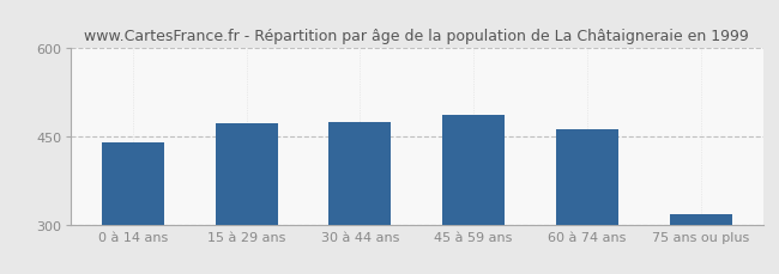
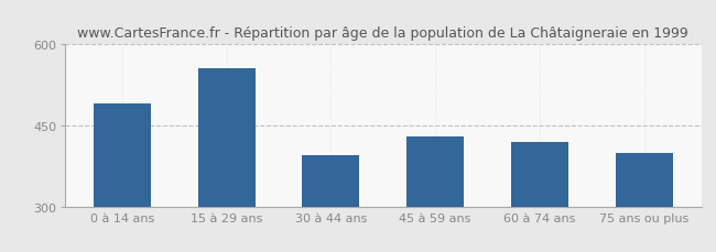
0 à 14 ans: 440 -> 490
15 à 29 ans: 472 -> 555
30 à 44 ans: 474 -> 395
45 à 59 ans: 487 -> 430
60 à 74 ans: 463 -> 420
75 ans ou plus: 318 -> 400
